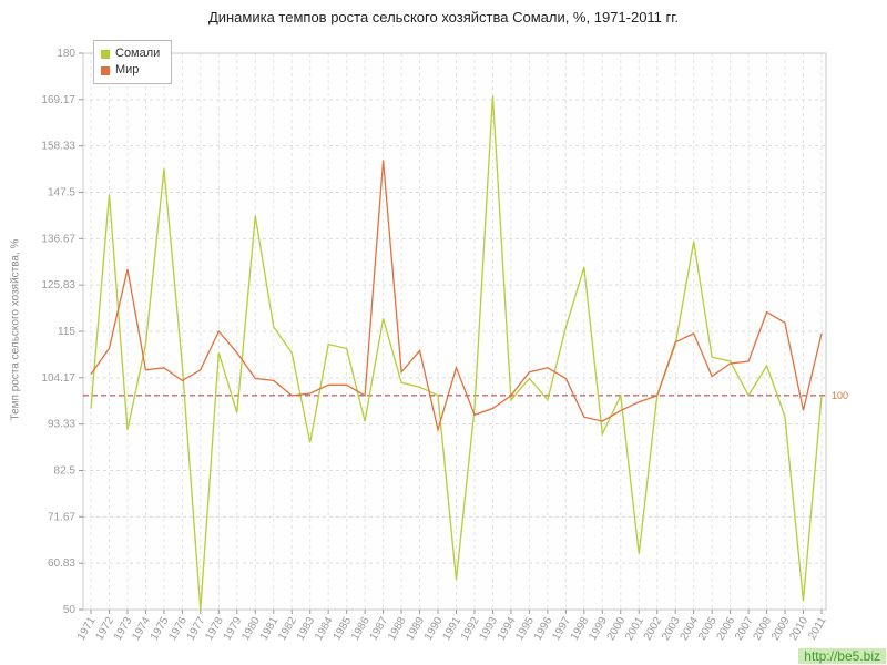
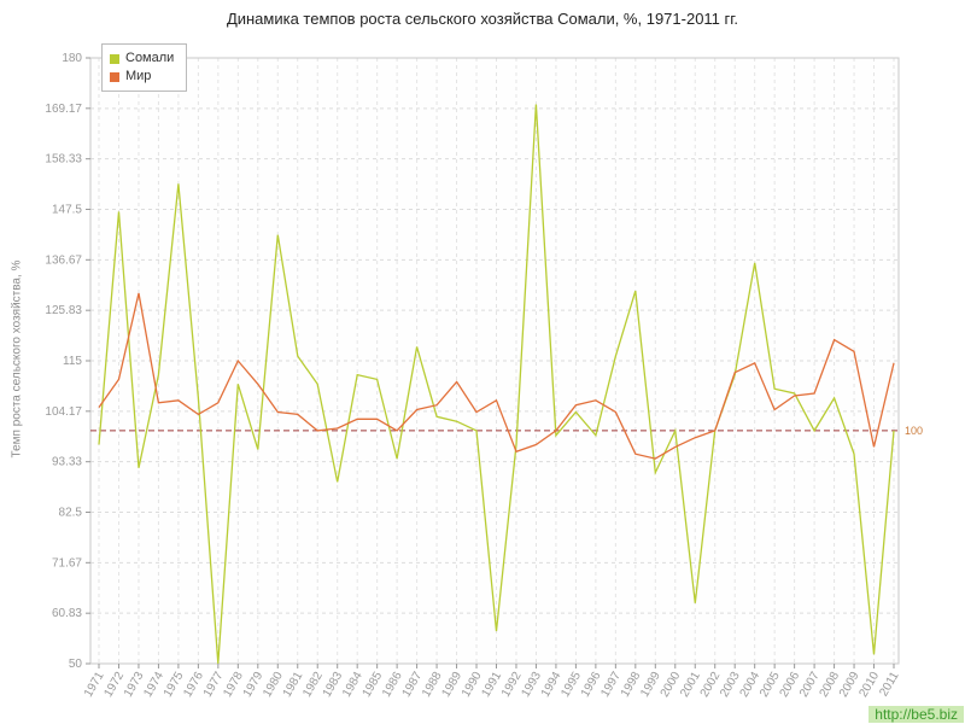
Мир/1987: 155 -> 104
Мир/1990: 92 -> 104
